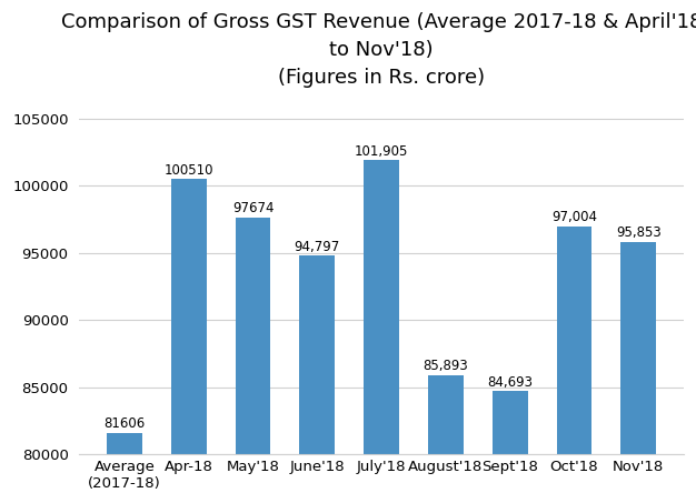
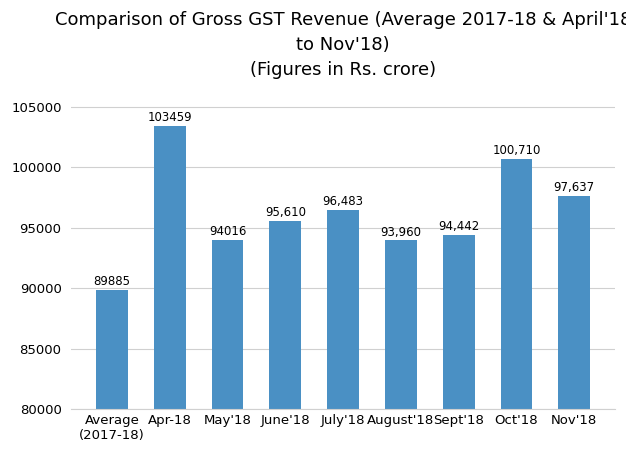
Average (2017-18): 81606 -> 89885
Apr-18: 100510 -> 103459
May'18: 97674 -> 94016
June'18: 94,797 -> 95,610
July'18: 101,905 -> 96,483
August'18: 85,893 -> 93,960
Sept'18: 84,693 -> 94,442
Oct'18: 97,004 -> 100,710
Nov'18: 95,853 -> 97,637
